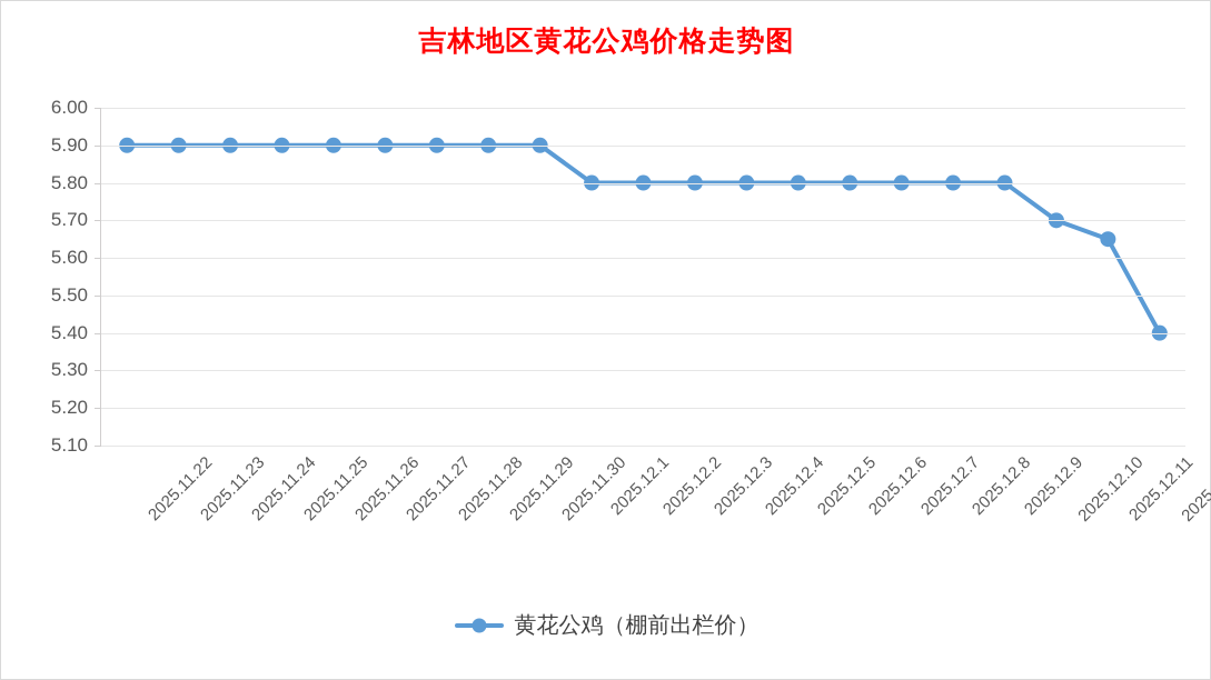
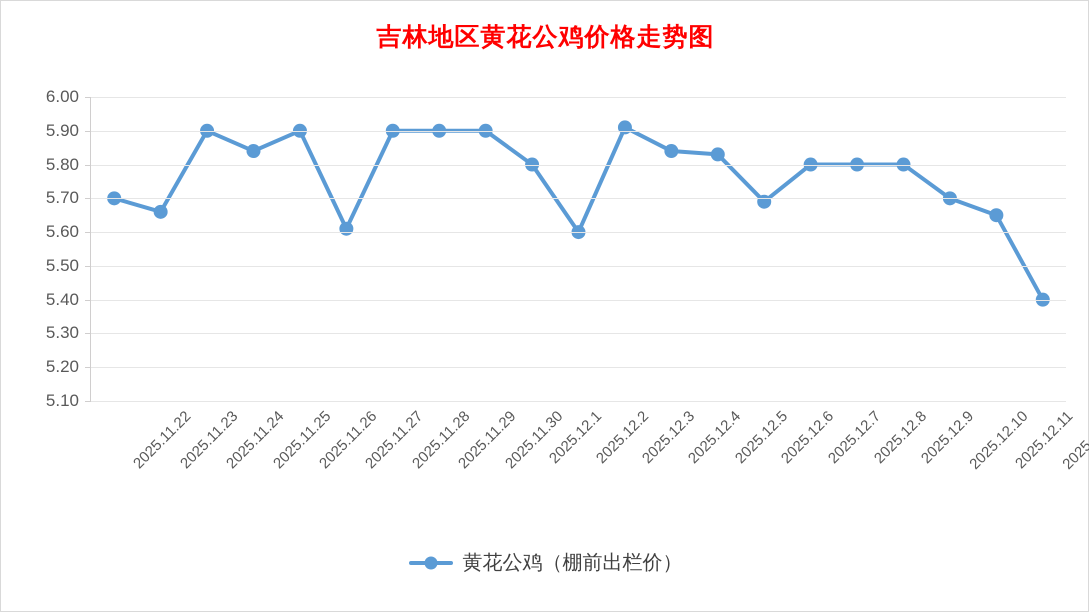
2025.11.22: 5.90 -> 5.70
2025.11.23: 5.90 -> 5.66
2025.11.25: 5.90 -> 5.84
2025.11.27: 5.90 -> 5.61
2025.12.2: 5.80 -> 5.60
2025.12.3: 5.80 -> 5.91
2025.12.4: 5.80 -> 5.84
2025.12.5: 5.80 -> 5.83
2025.12.6: 5.80 -> 5.69
